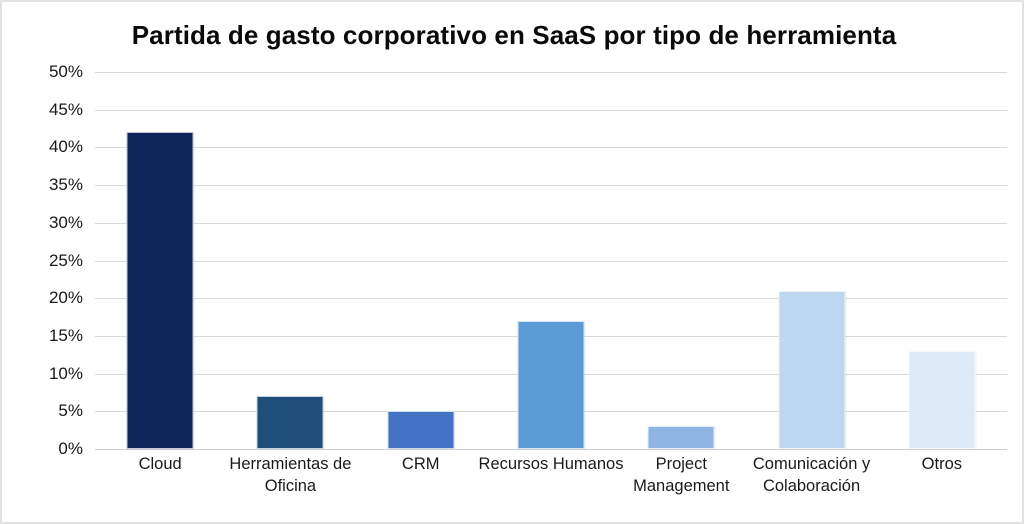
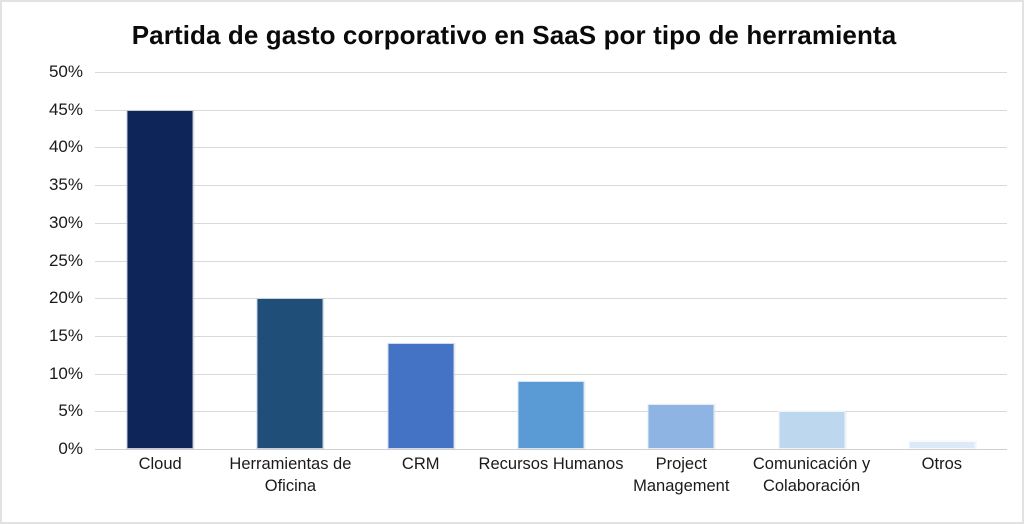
Cloud: 42% -> 45%
Herramientas de Oficina: 7% -> 20%
CRM: 5% -> 14%
Recursos Humanos: 17% -> 9%
Project Management: 3% -> 6%
Comunicación y Colaboración: 21% -> 5%
Otros: 13% -> 1%
